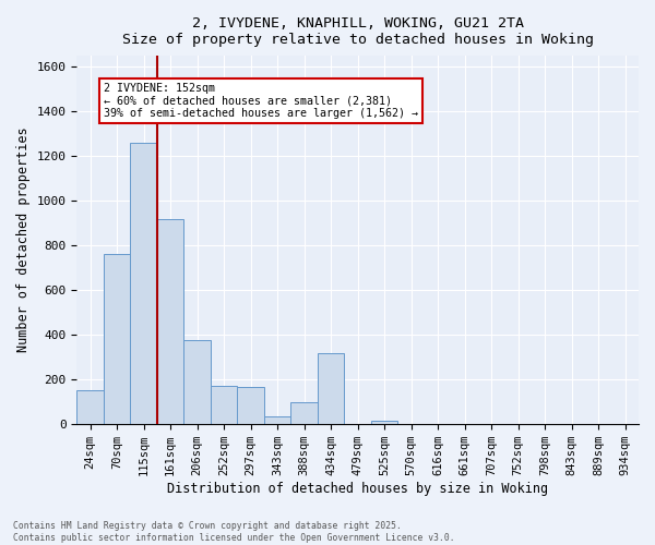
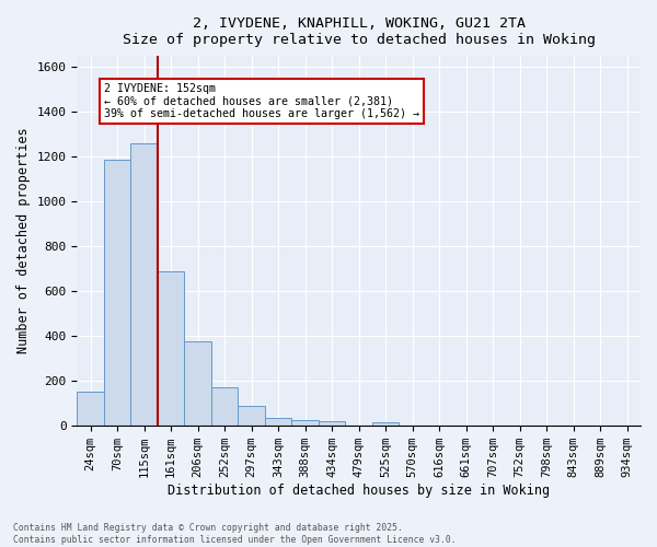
70sqm: 760 -> 1185
161sqm: 920 -> 690
297sqm: 165 -> 90
388sqm: 100 -> 25
434sqm: 320 -> 20
